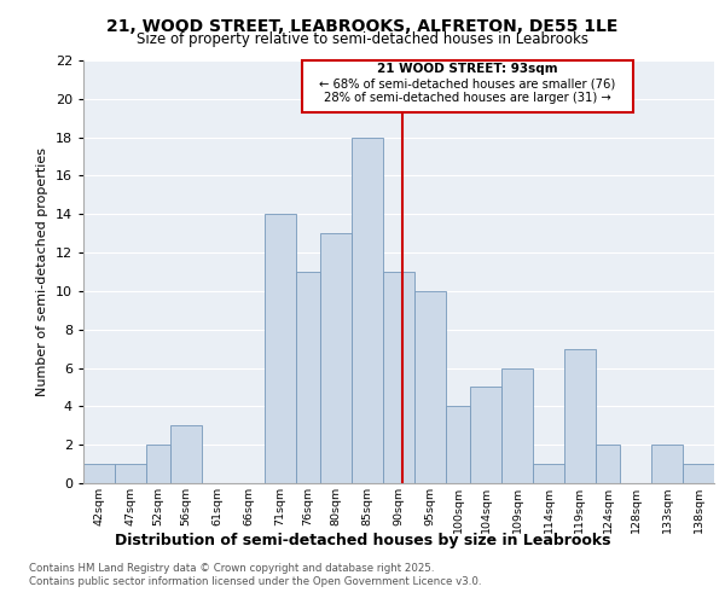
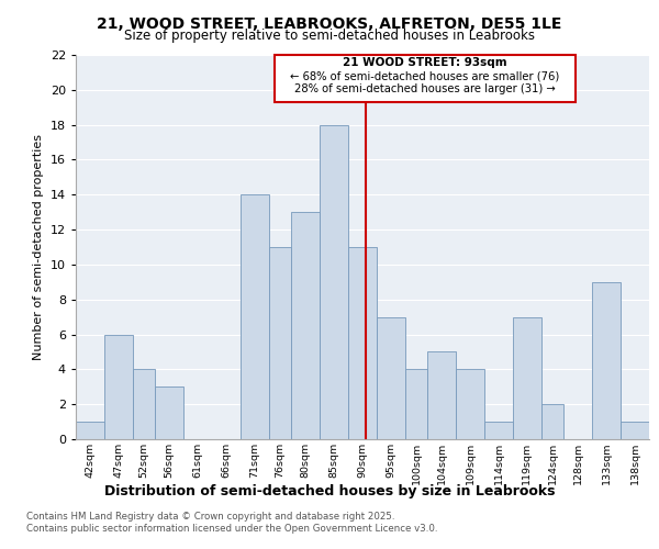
47sqm: 1 -> 6
52sqm: 2 -> 4
95sqm: 10 -> 7
109sqm: 6 -> 4
133sqm: 2 -> 9
